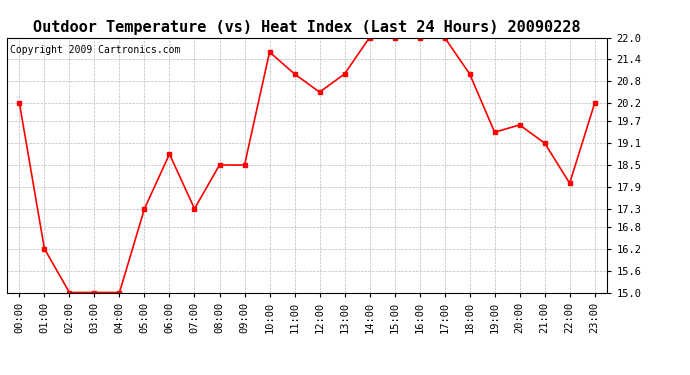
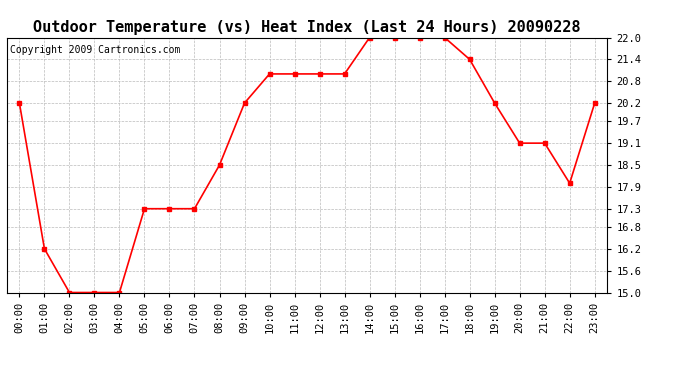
06:00: 18.8 -> 17.3
09:00: 18.5 -> 20.2
10:00: 21.6 -> 21.0
12:00: 20.5 -> 21.0
18:00: 21.0 -> 21.4
19:00: 19.4 -> 20.2
20:00: 19.6 -> 19.1
